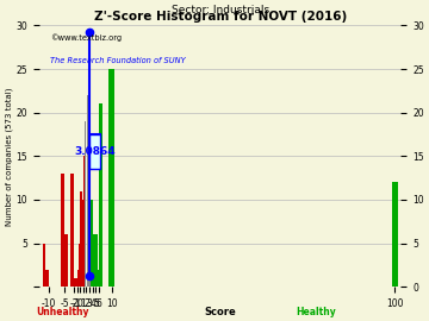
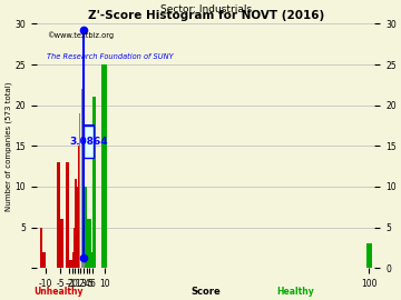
100: 12 -> 3
